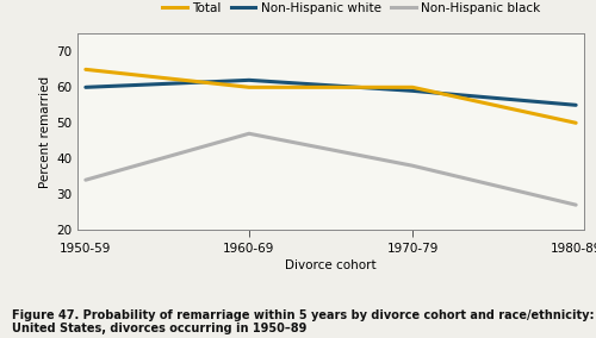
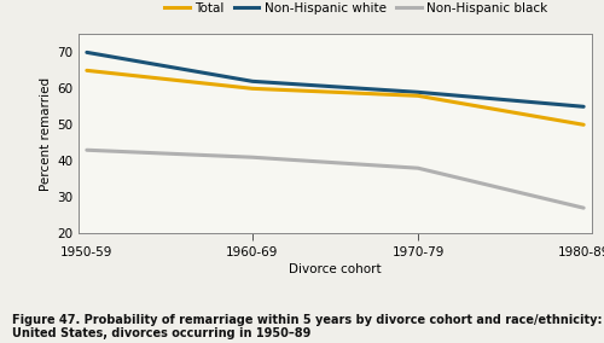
Non-Hispanic white/1950-59: 60 -> 70
Non-Hispanic black/1950-59: 34 -> 43
Non-Hispanic black/1960-69: 47 -> 41
Total/1970-79: 60 -> 58
